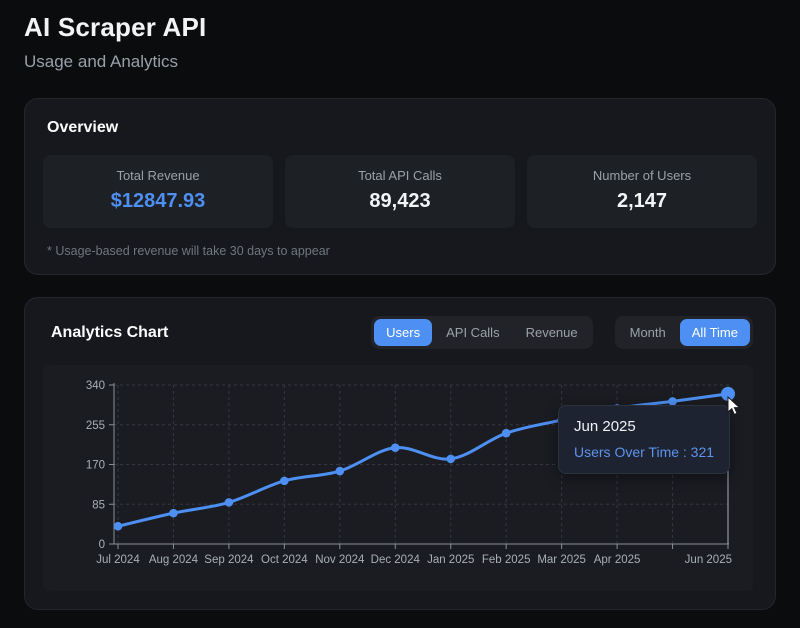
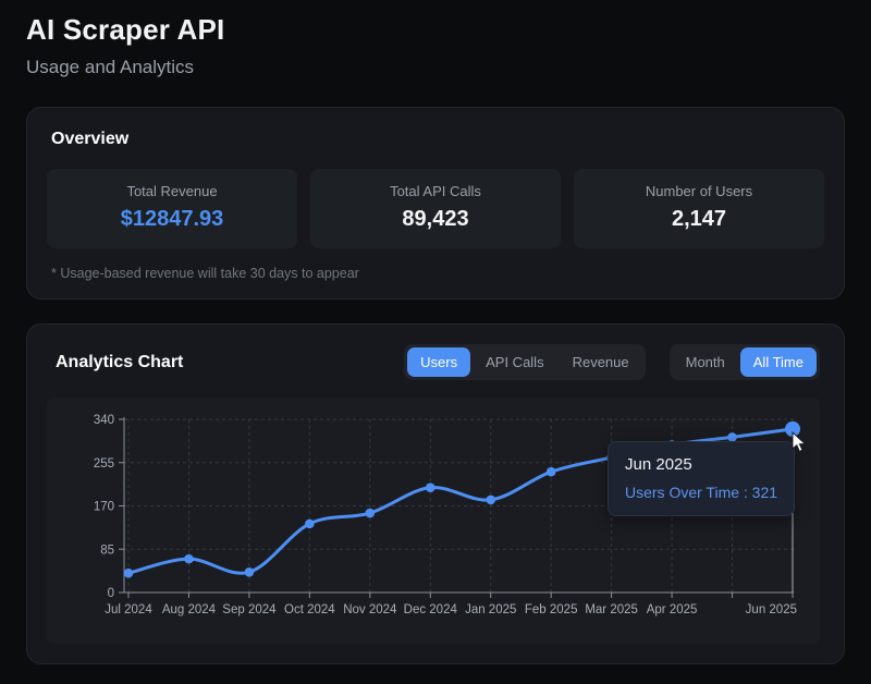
Sep 2024: 90 -> 40
